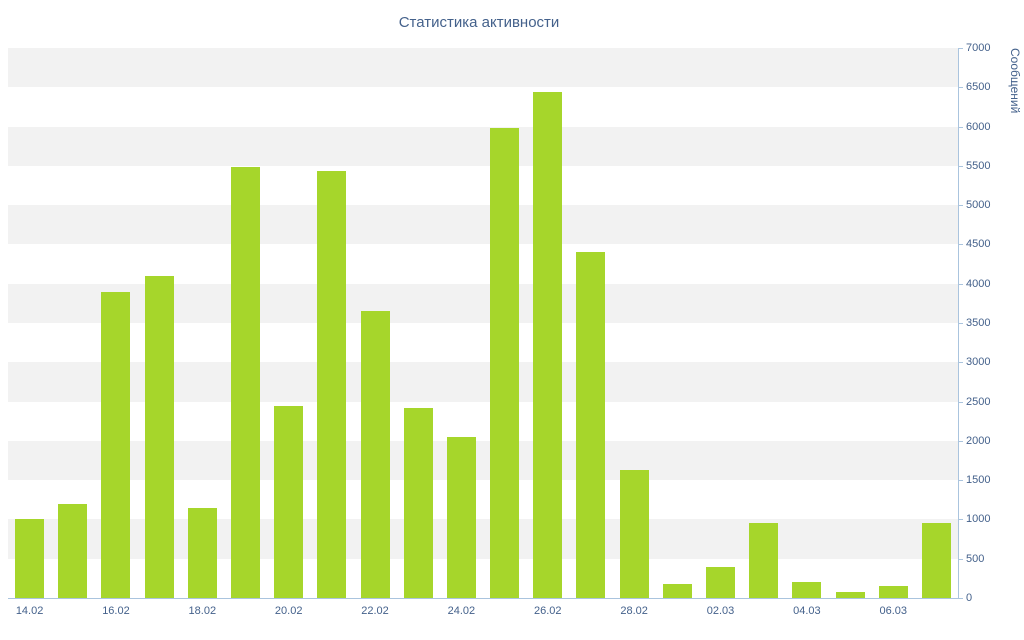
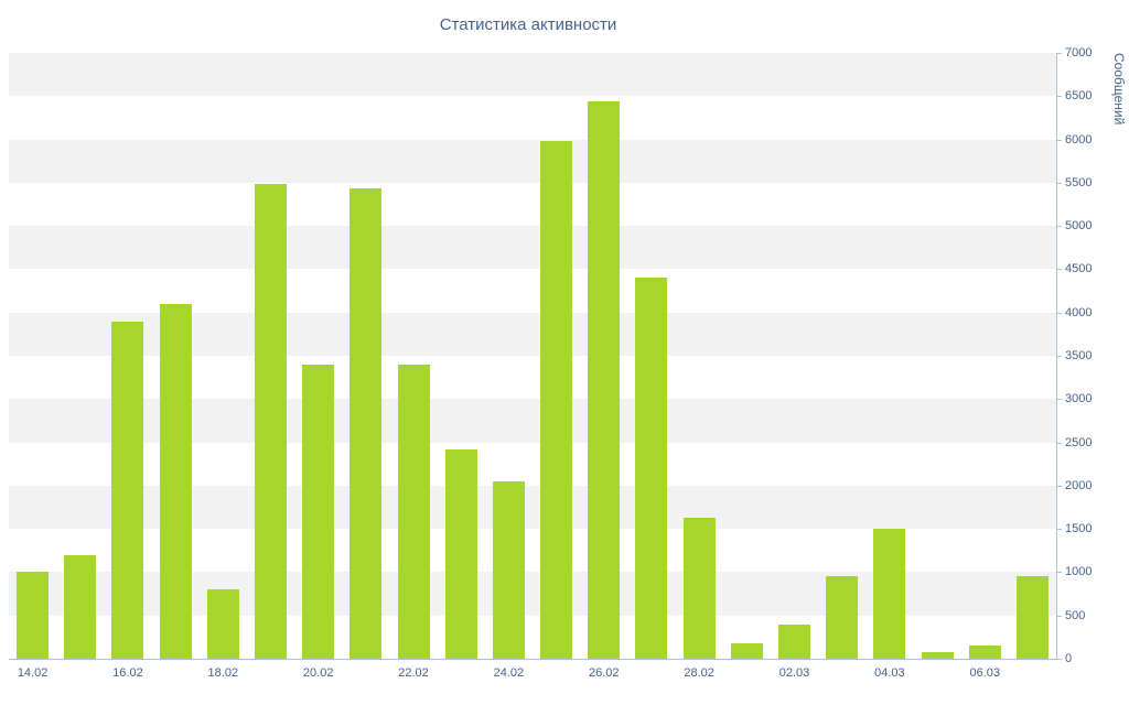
18.02: 1200 -> 800
20.02: 2400 -> 3400
22.02: 3600 -> 3400
04.03: 200 -> 1500
